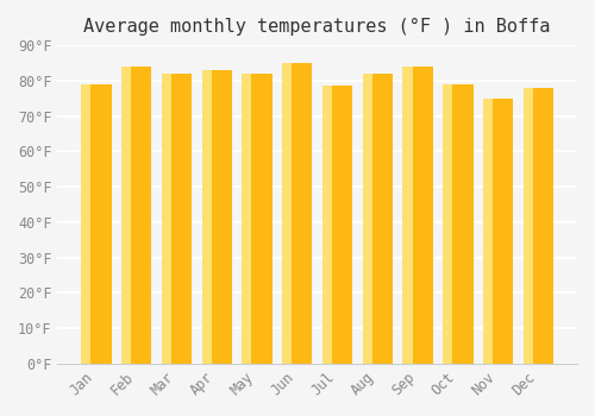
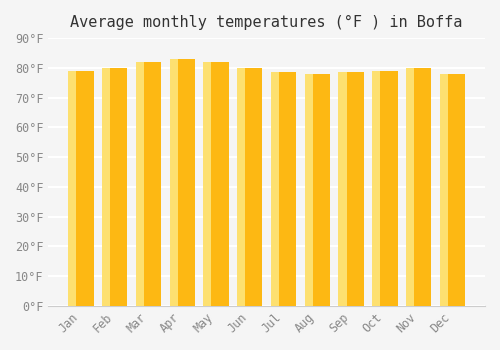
Feb: 84.0°F -> 80.0°F
Jun: 85.0°F -> 80.0°F
Aug: 82.0°F -> 78.0°F
Sep: 84.0°F -> 78.5°F
Nov: 75.0°F -> 80.0°F
